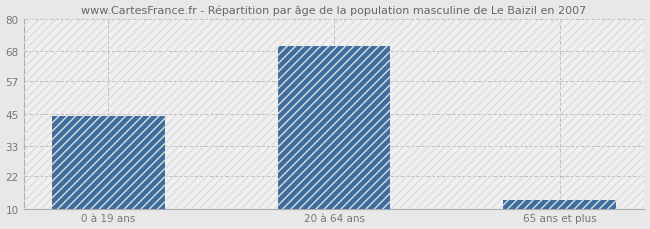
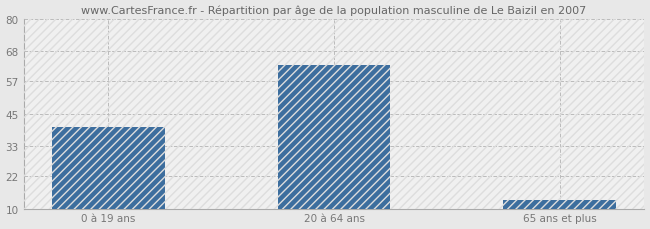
0 à 19 ans: 44 -> 40
20 à 64 ans: 70 -> 63
